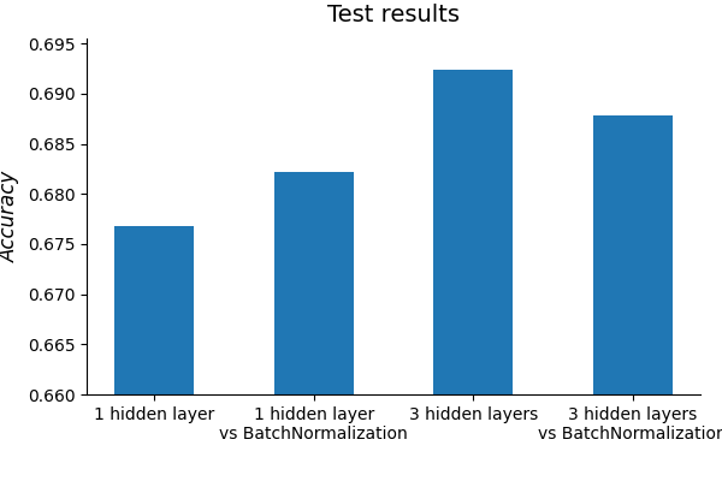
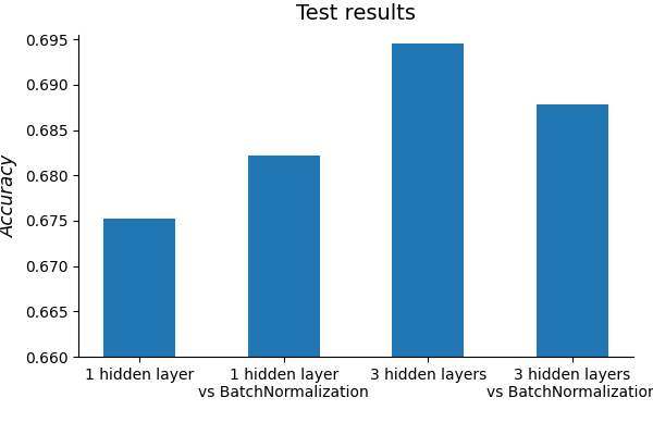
1 hidden layer: 0.6768 -> 0.6752
3 hidden layers: 0.6924 -> 0.6945
